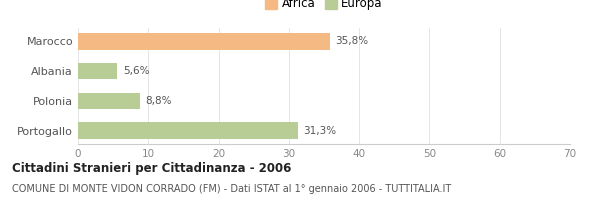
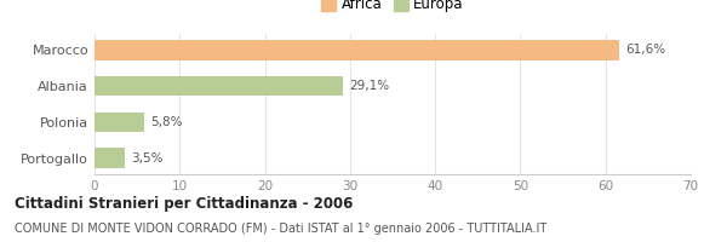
Marocco: 35,8% -> 61,6%
Albania: 5,6% -> 29,1%
Polonia: 8,8% -> 5,8%
Portogallo: 31,3% -> 3,5%
